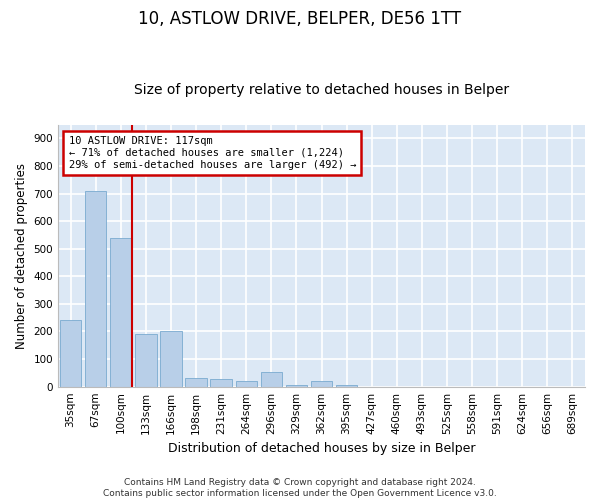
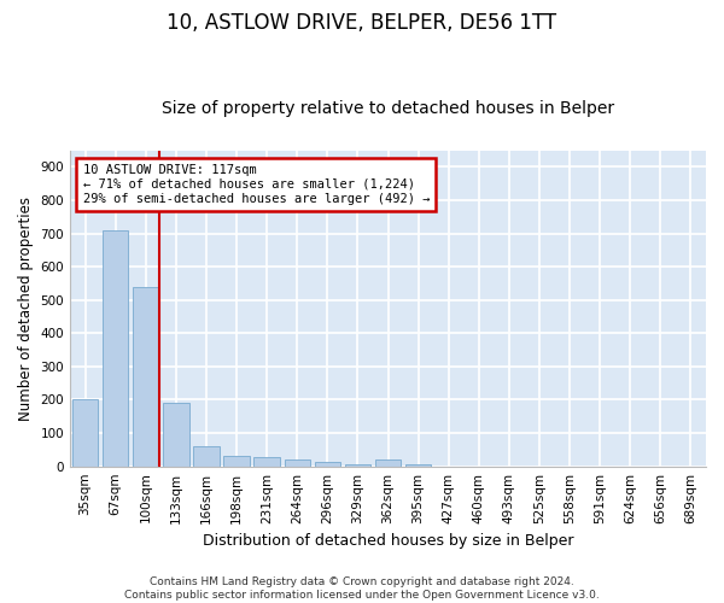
35sqm: 240 -> 200
166sqm: 200 -> 60
296sqm: 55 -> 15
